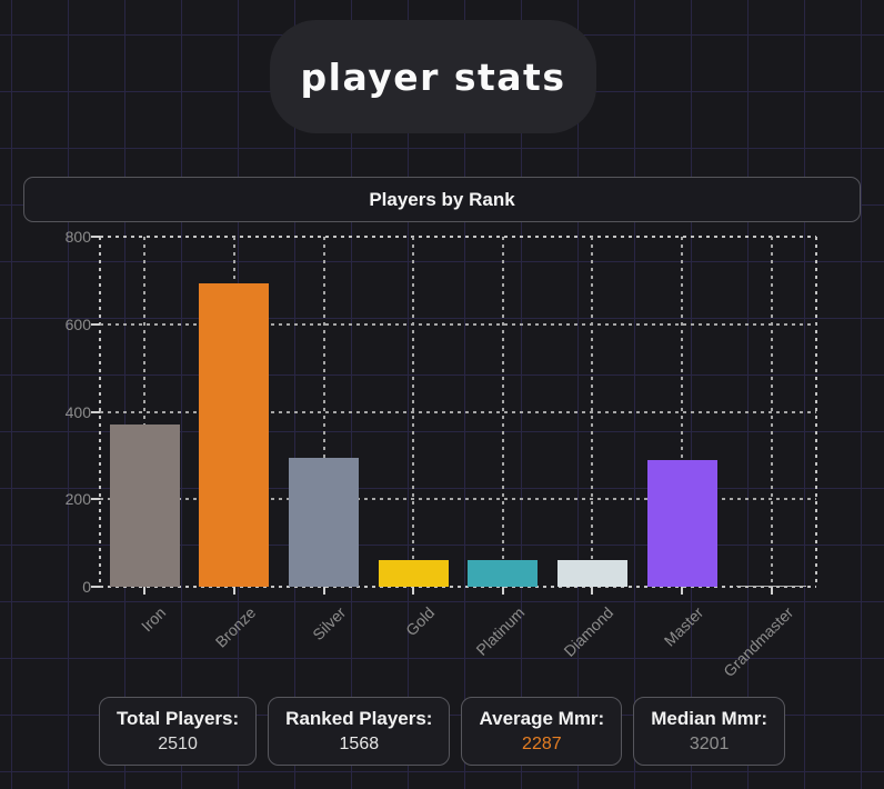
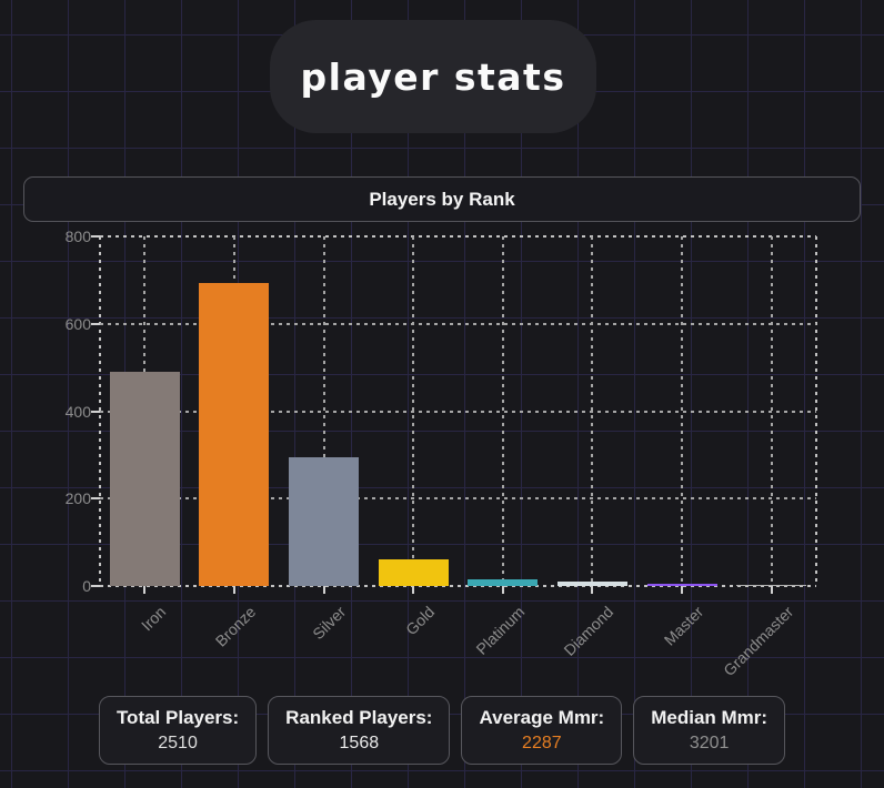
Iron: 370 -> 490
Platinum: 60 -> 10
Diamond: 60 -> 10
Master: 290 -> 10
